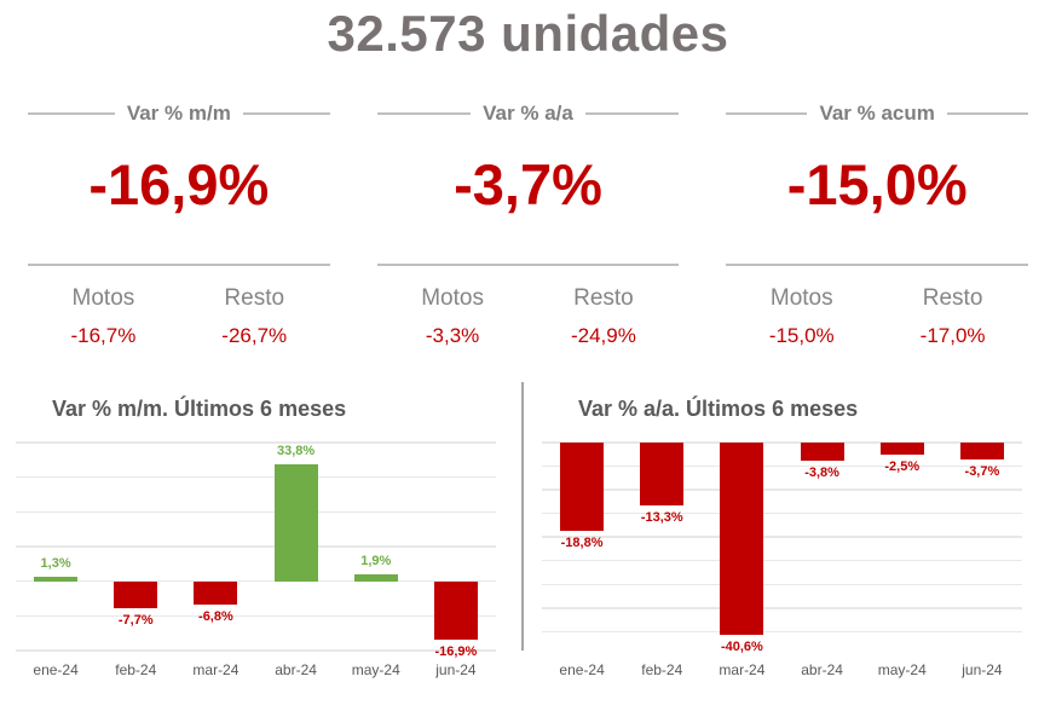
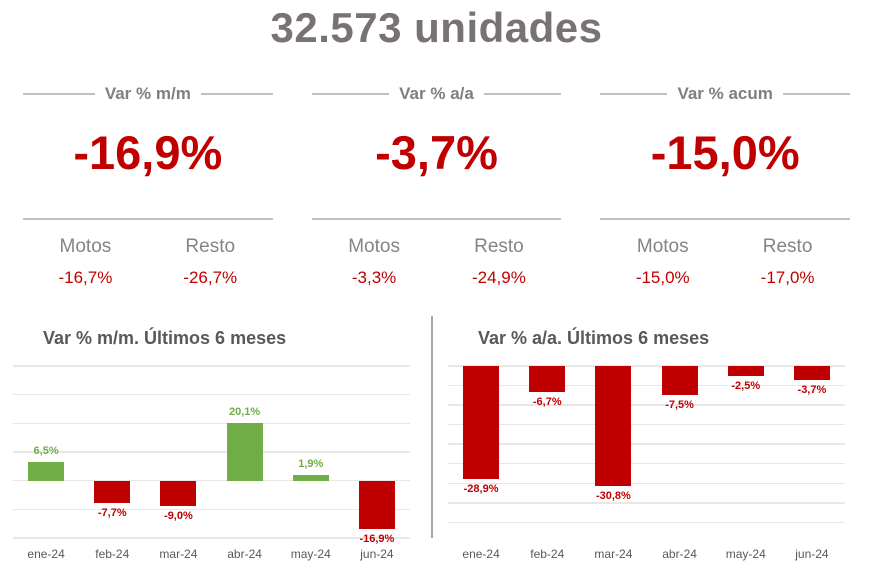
Var % m/m. Últimos 6 meses/ene-24: 1,3% -> 6,5%
Var % m/m. Últimos 6 meses/mar-24: -6,8% -> -9,0%
Var % m/m. Últimos 6 meses/abr-24: 33,8% -> 20,1%
Var % a/a. Últimos 6 meses/ene-24: -18,8% -> -28,9%
Var % a/a. Últimos 6 meses/feb-24: -13,3% -> -6,7%
Var % a/a. Últimos 6 meses/mar-24: -40,6% -> -30,8%
Var % a/a. Últimos 6 meses/abr-24: -3,8% -> -7,5%
